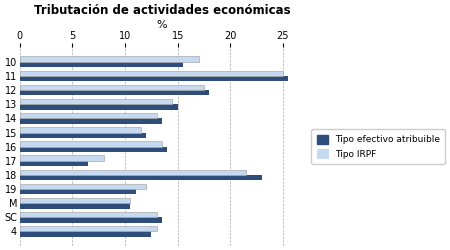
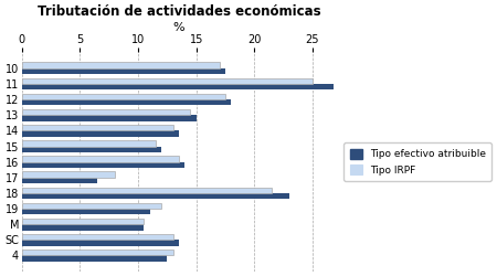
Tipo efectivo atribuible/10: 15.5 -> 17.5
Tipo efectivo atribuible/11: 25.5 -> 26.8
